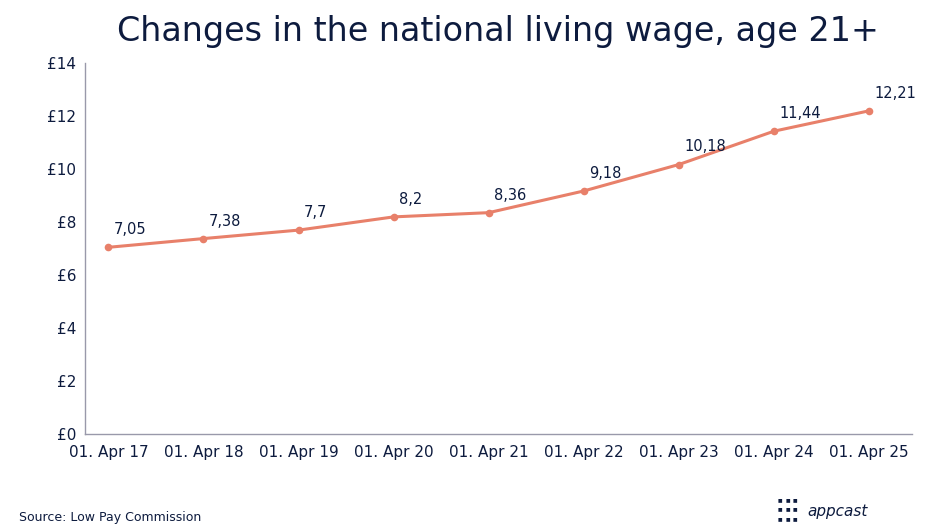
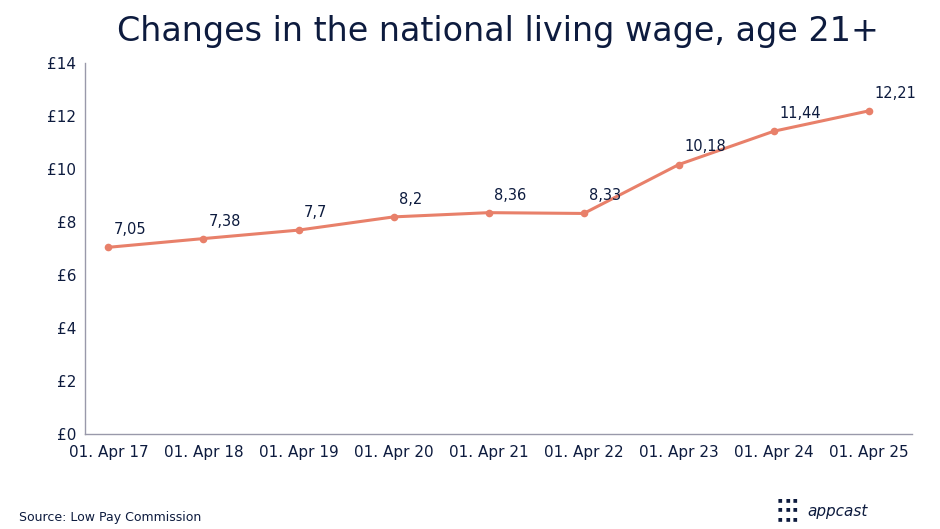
01. Apr 22: 9,18 -> 8,33
